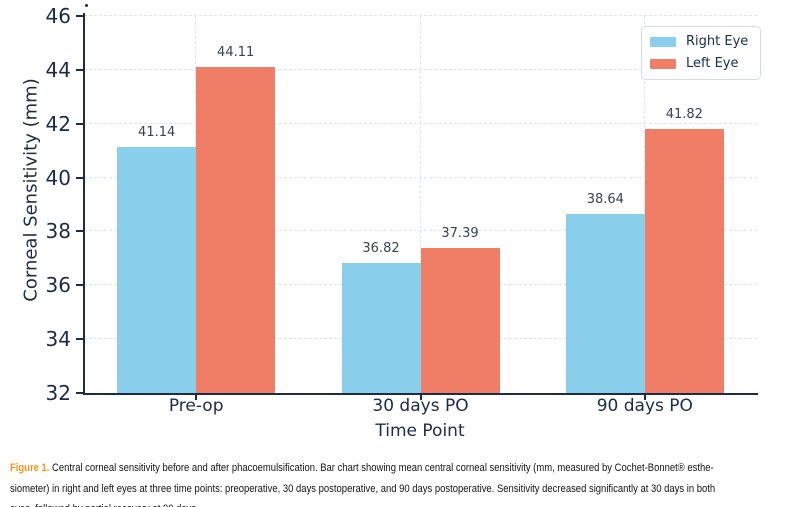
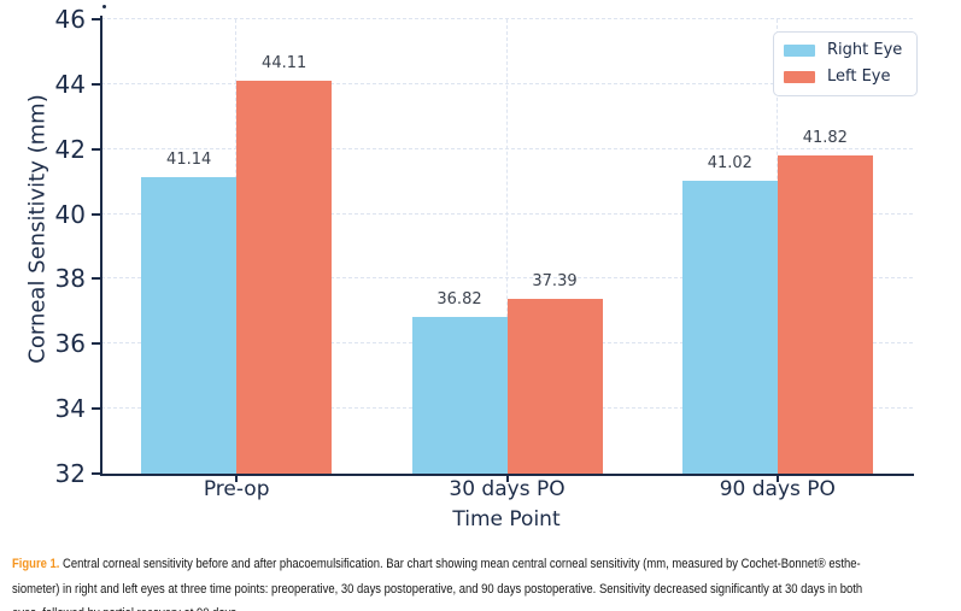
Right Eye/90 days PO: 38.64 -> 41.02
